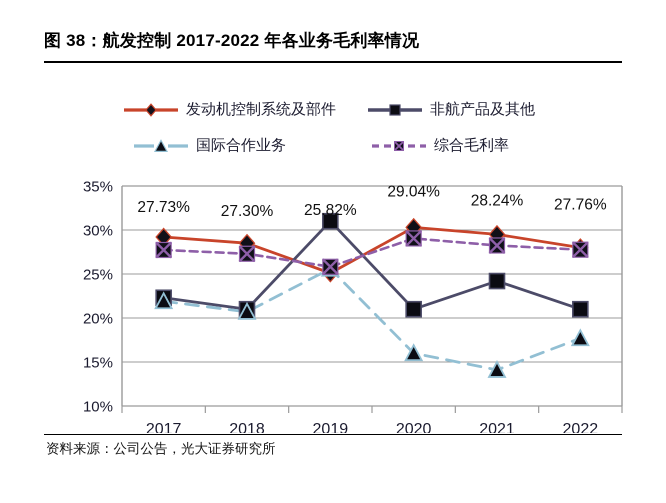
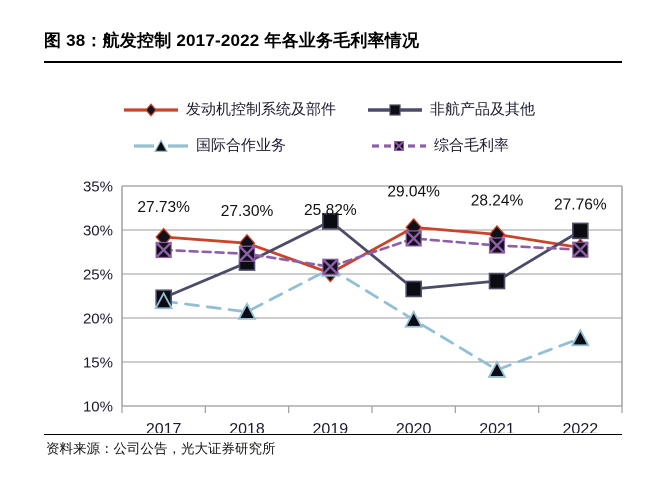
非航产品及其他/2018: 21% -> 26%
非航产品及其他/2020: 21% -> 23%
国际合作业务/2020: 16% -> 20%
非航产品及其他/2022: 21% -> 30%
